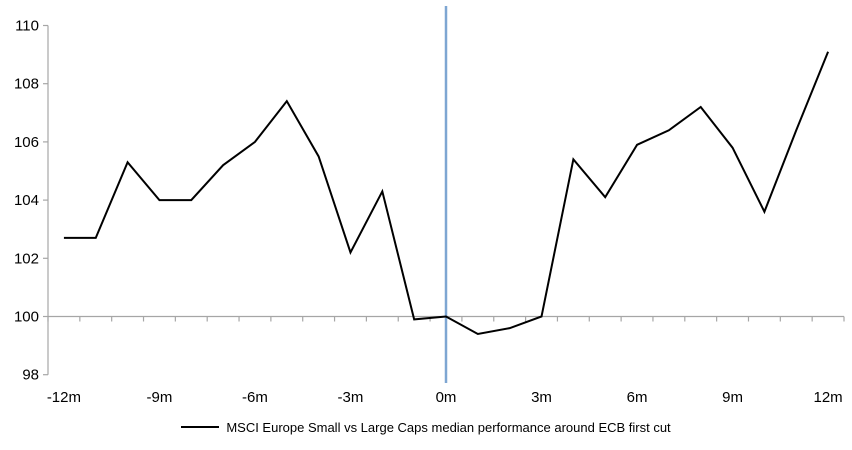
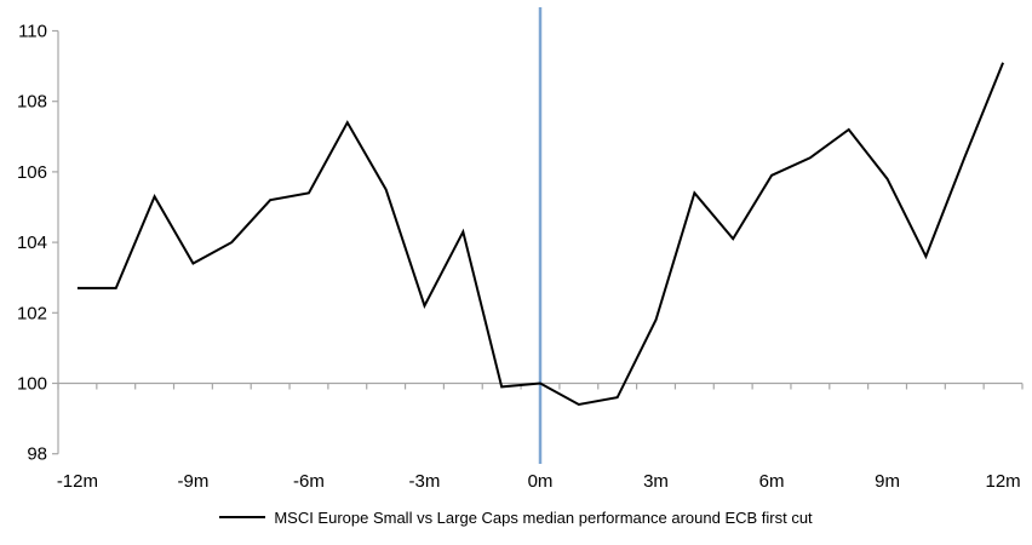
-9m: 104.0 -> 103.4
-6m: 106.0 -> 105.4
3m: 100.0 -> 101.8
